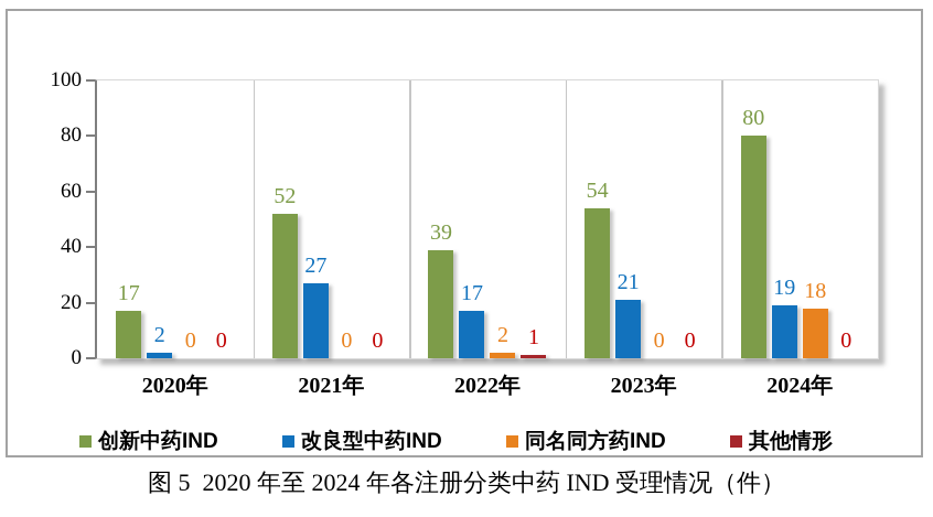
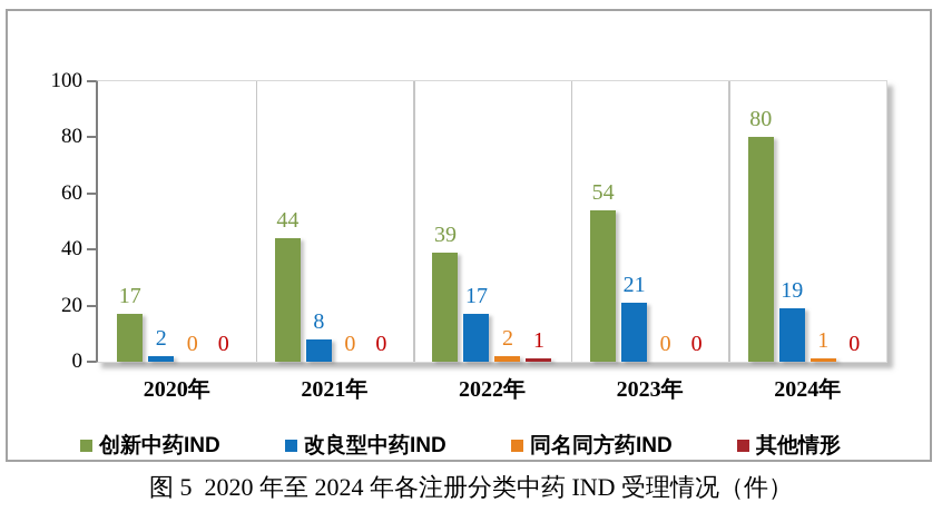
创新中药IND/2021年: 52 -> 44
改良型中药IND/2021年: 27 -> 8
同名同方药IND/2024年: 18 -> 1
